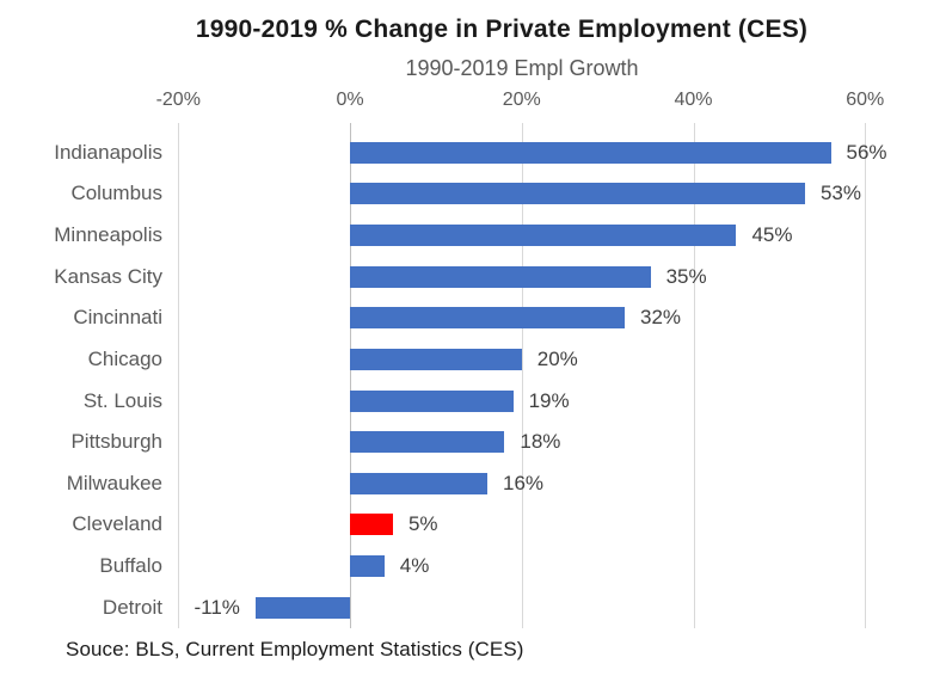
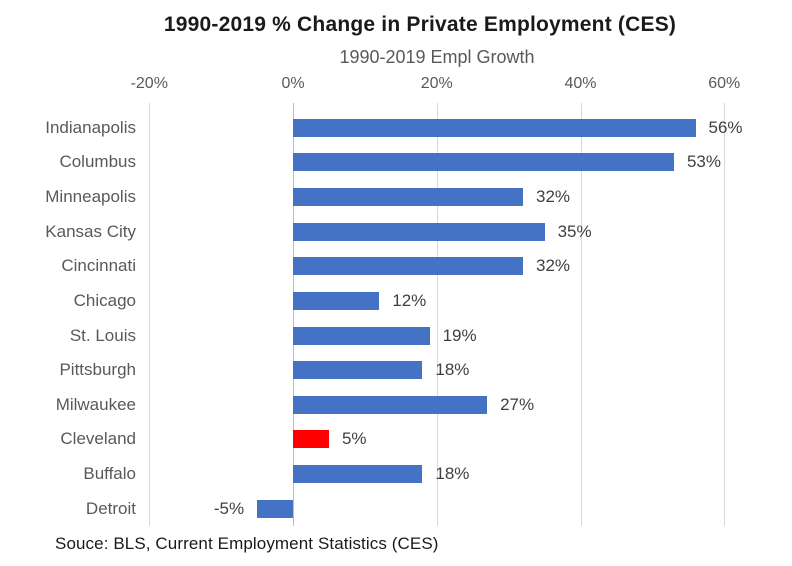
Minneapolis: 45% -> 32%
Chicago: 20% -> 12%
Milwaukee: 16% -> 27%
Buffalo: 4% -> 18%
Detroit: -11% -> -5%
